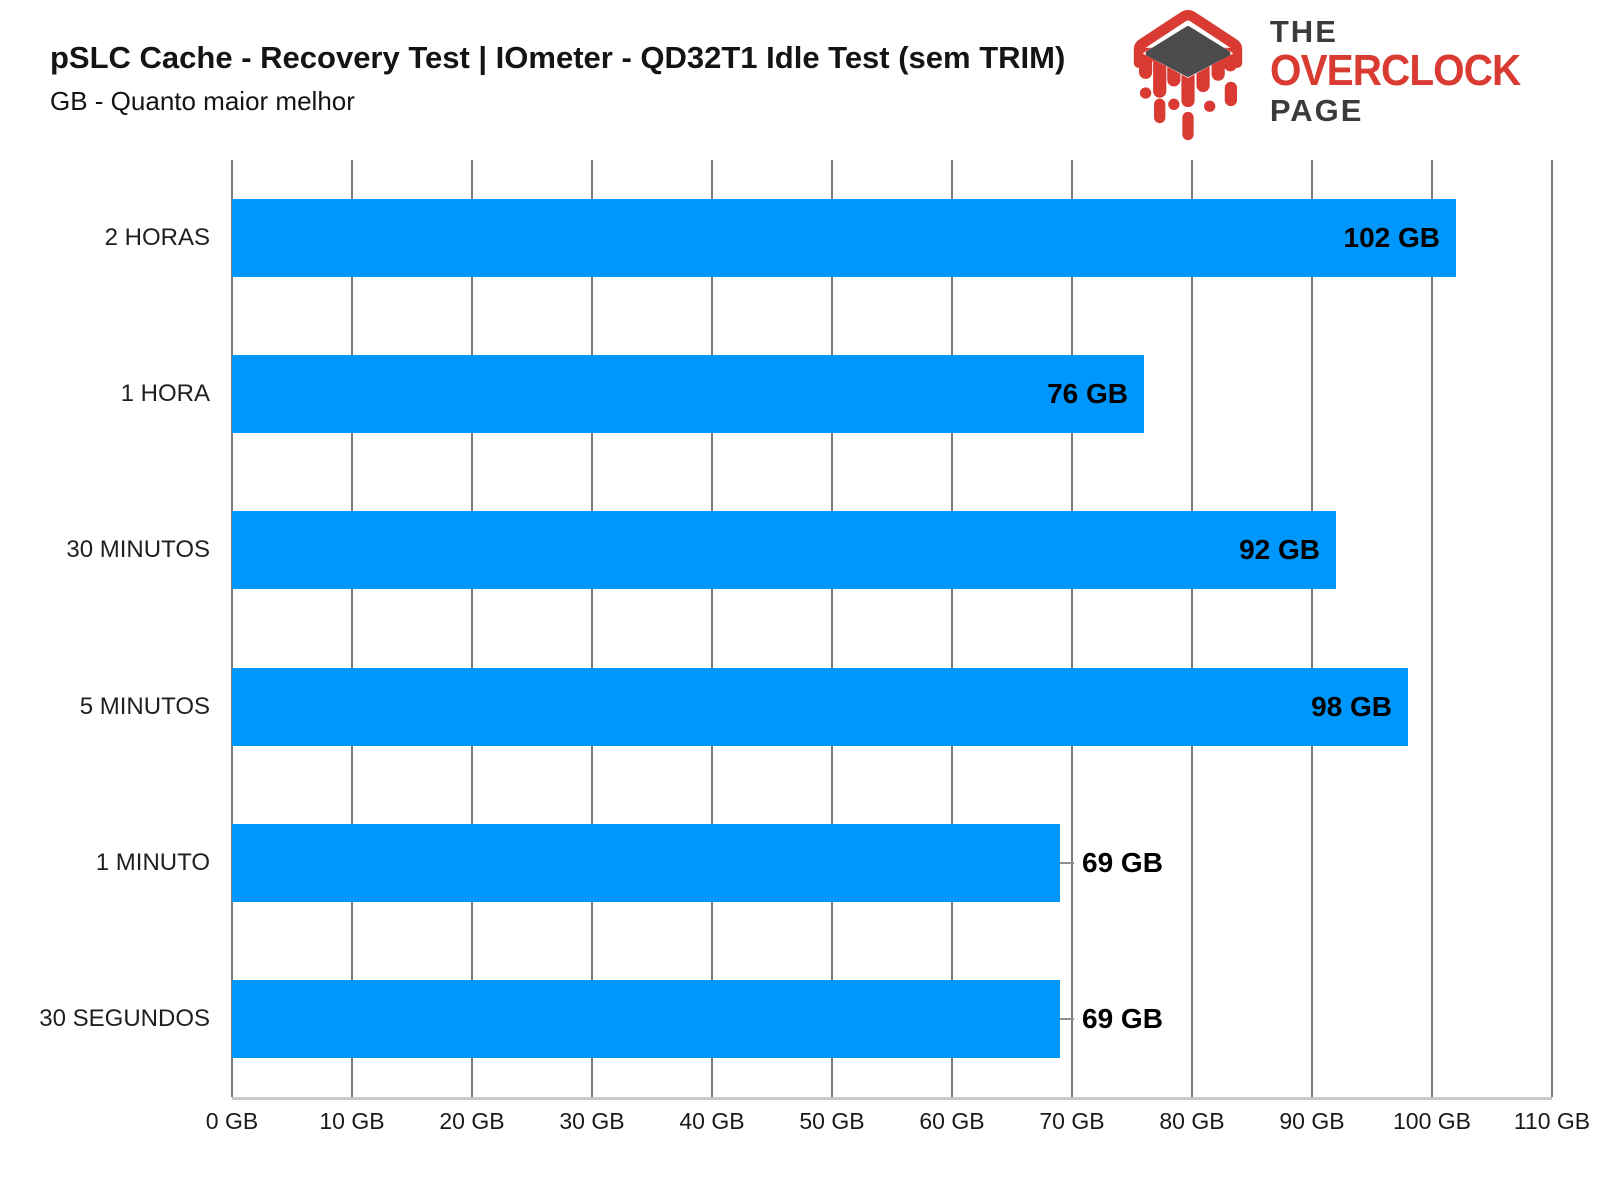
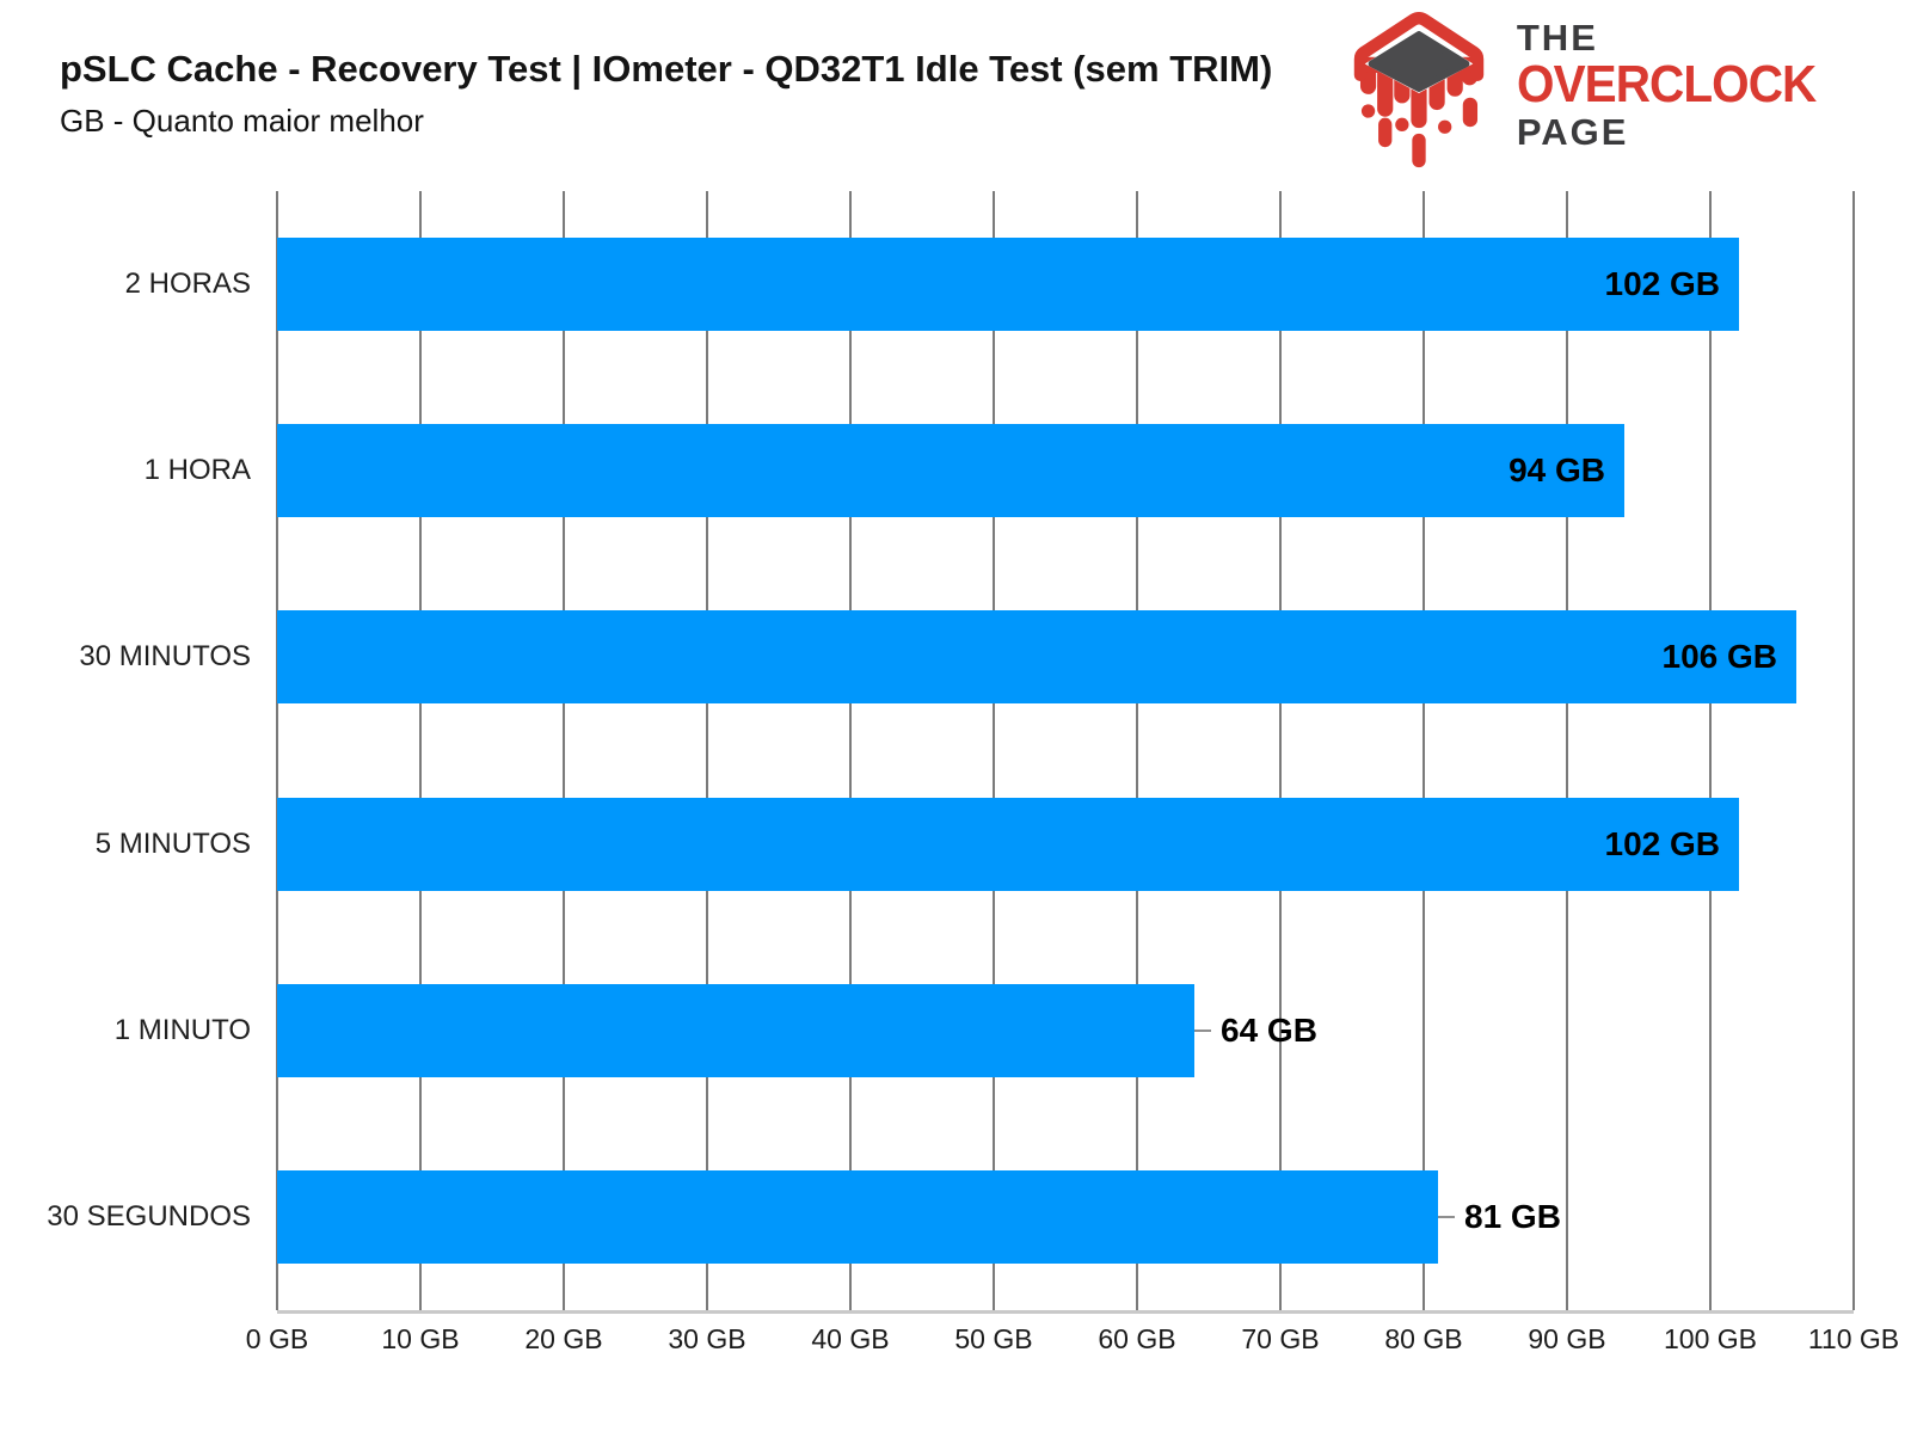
1 HORA: 76 -> 94
30 MINUTOS: 92 -> 106
5 MINUTOS: 98 -> 102
1 MINUTO: 69 -> 64
30 SEGUNDOS: 69 -> 81
